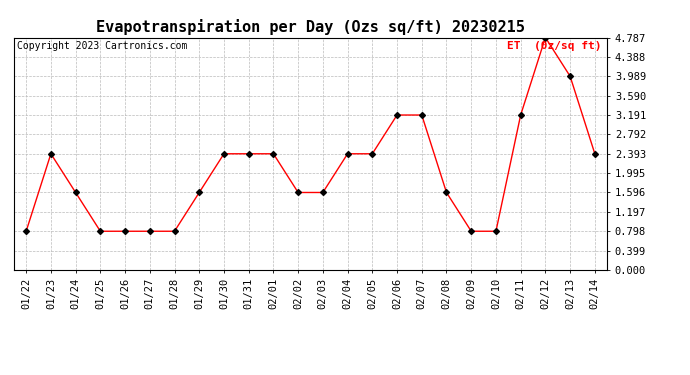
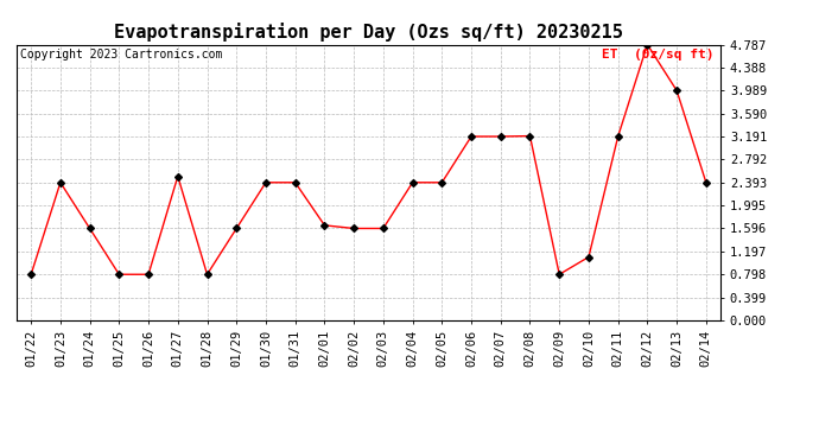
01/27: 0.80 -> 2.50
02/01: 2.39 -> 1.65
02/08: 1.60 -> 3.20
02/10: 0.80 -> 1.10
